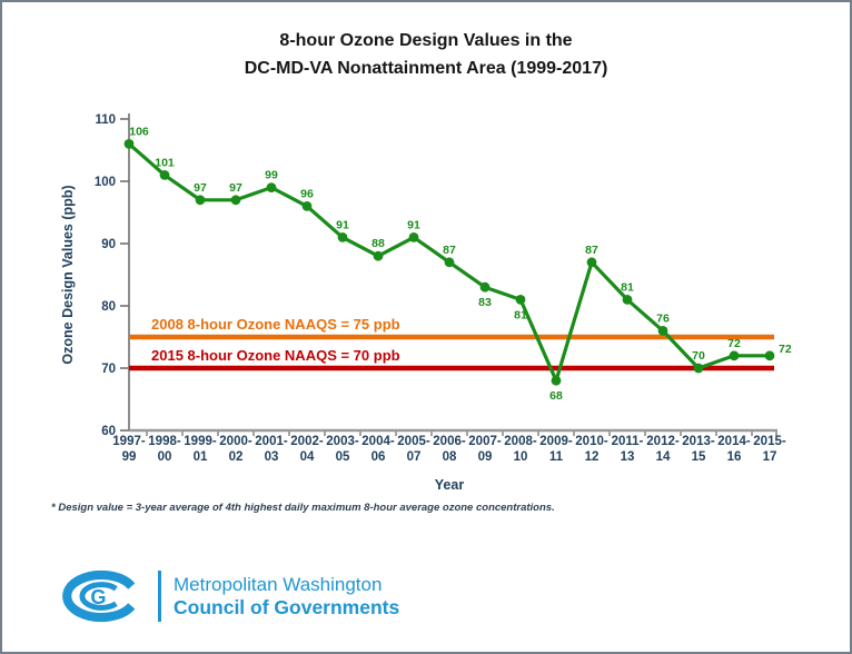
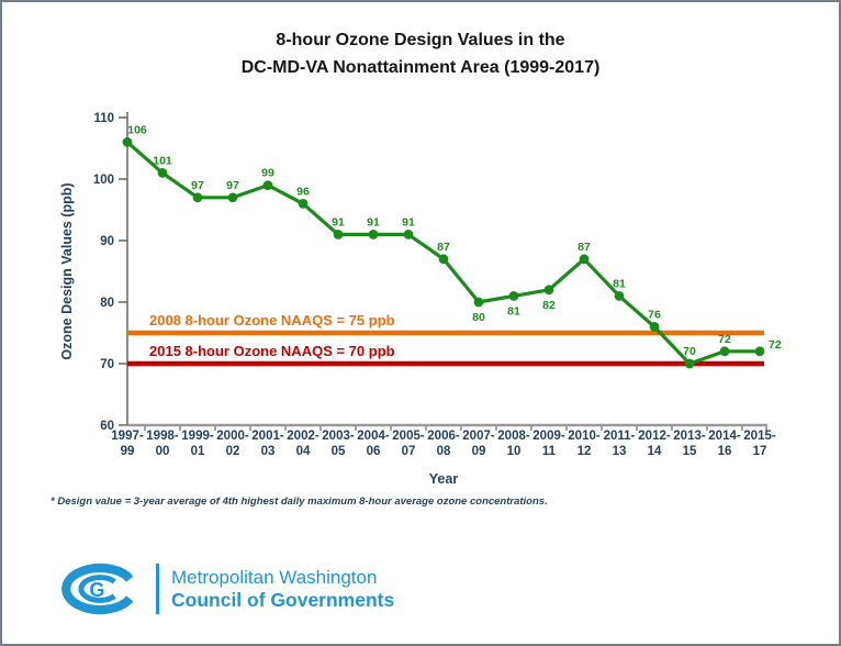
2004-06: 88 -> 91
2007-09: 83 -> 80
2009-11: 68 -> 82
